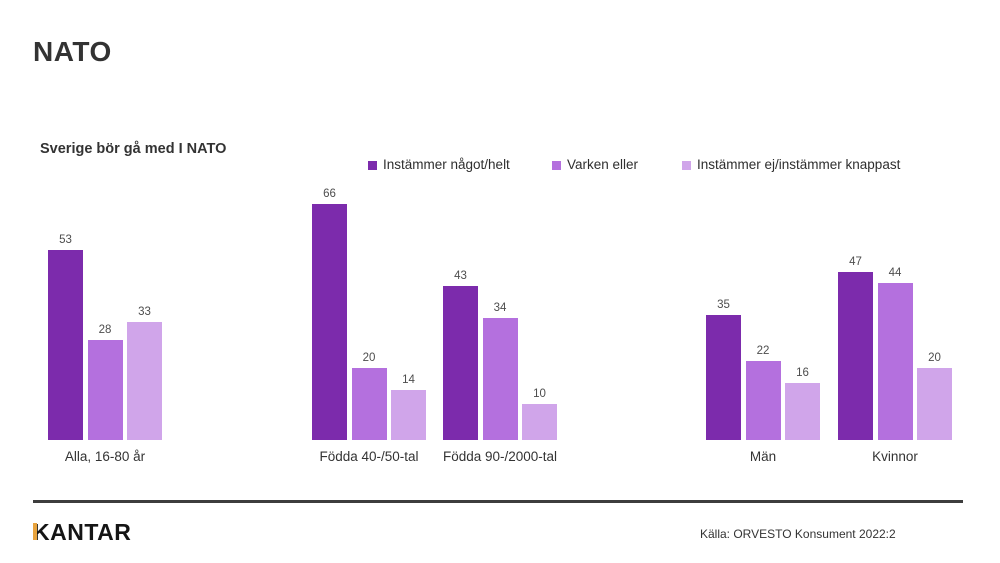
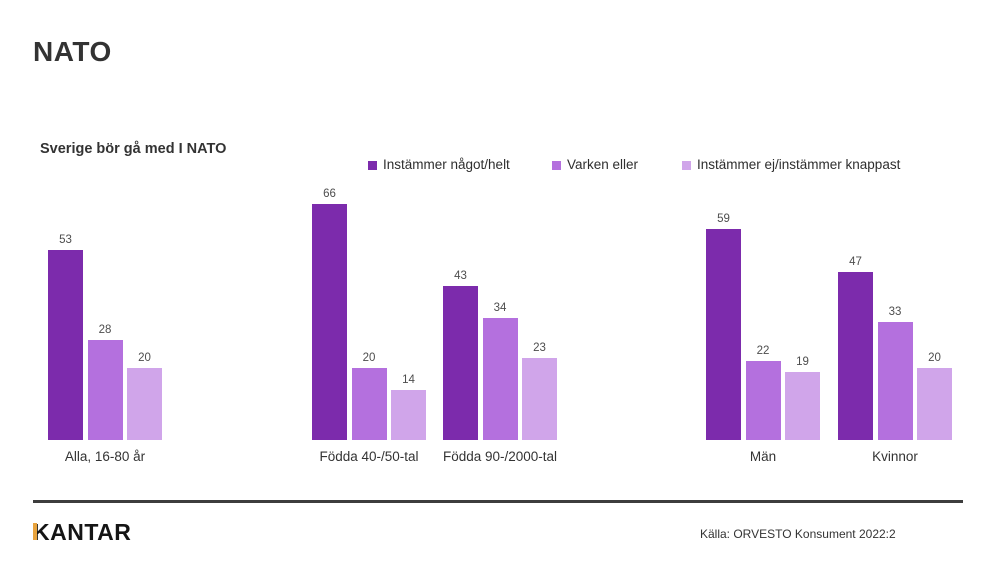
Instämmer ej/instämmer knappast/Alla, 16-80 år: 33 -> 20
Instämmer ej/instämmer knappast/Födda 90-/2000-tal: 10 -> 23
Instämmer något/helt/Män: 35 -> 59
Instämmer ej/instämmer knappast/Män: 16 -> 19
Varken eller/Kvinnor: 44 -> 33
